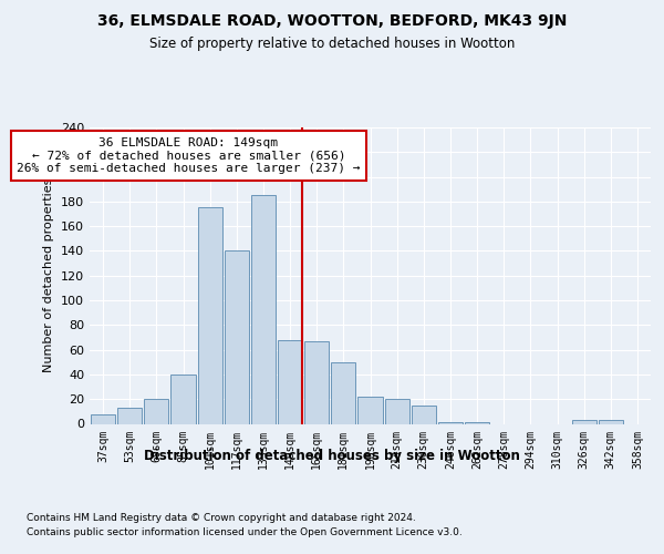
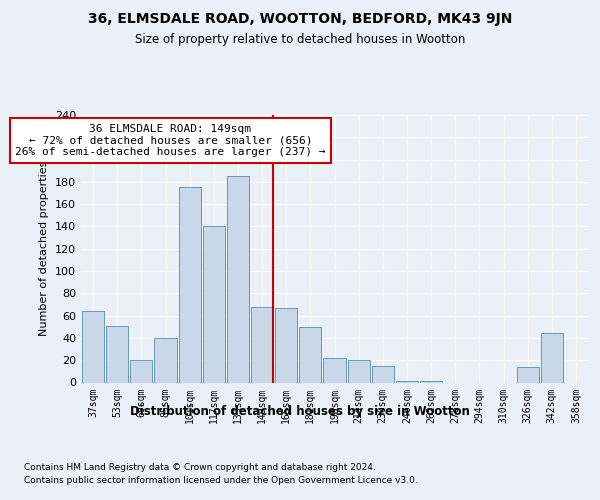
37sqm: 8 -> 64
53sqm: 13 -> 51
326sqm: 3 -> 14
342sqm: 3 -> 44
